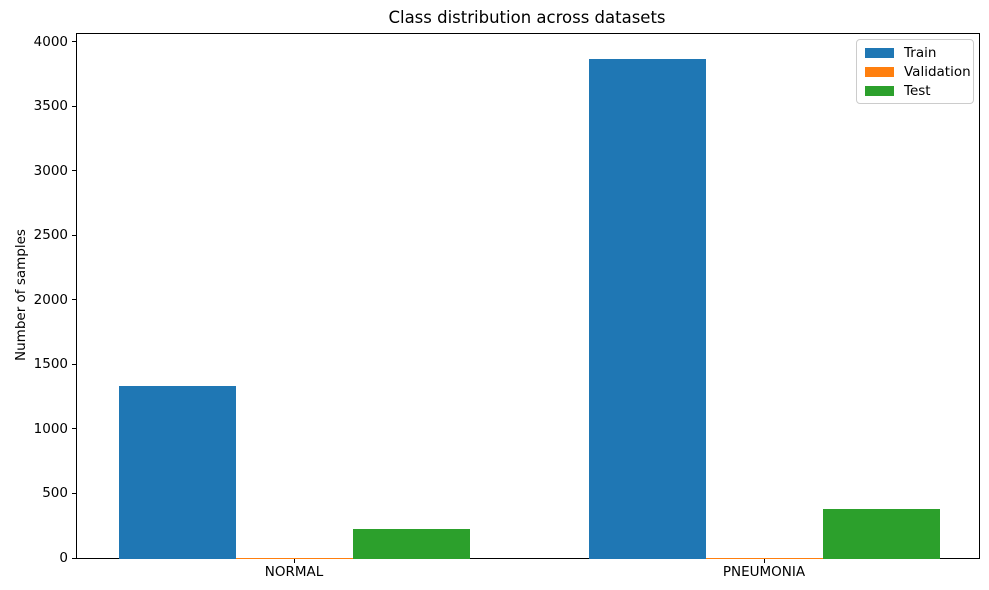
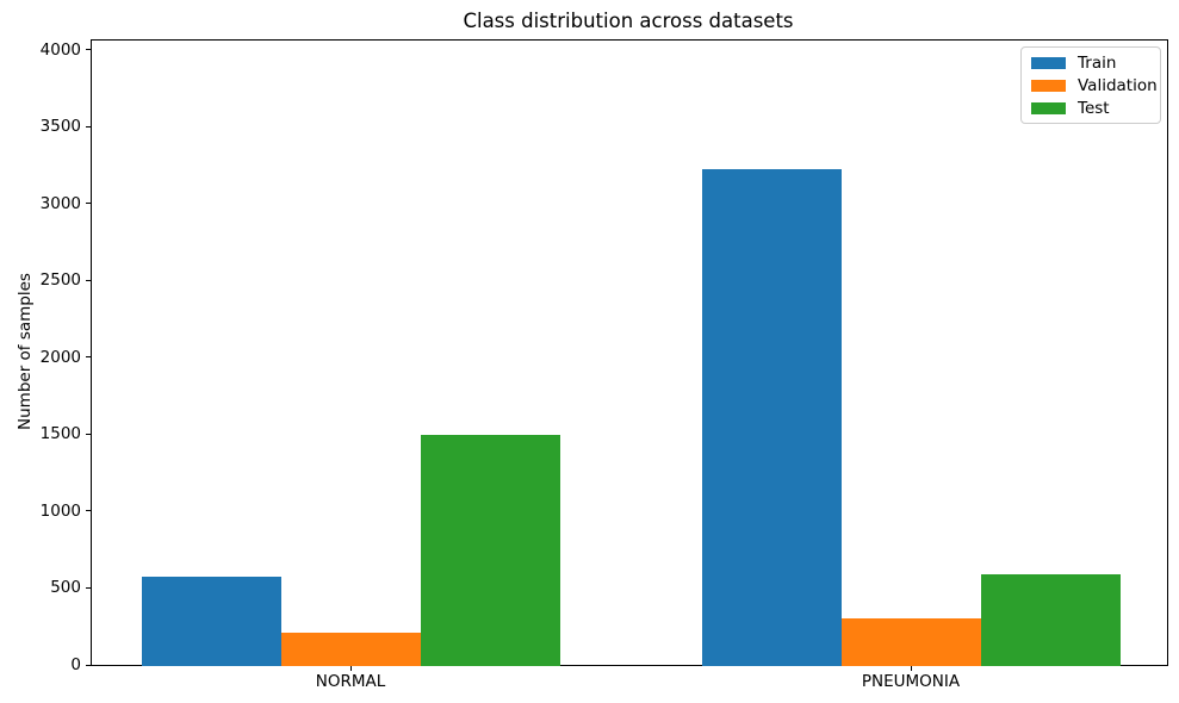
Train/NORMAL: 1340 -> 580
Validation/NORMAL: 10 -> 220
Test/NORMAL: 230 -> 1500
Train/PNEUMONIA: 3880 -> 3230
Validation/PNEUMONIA: 10 -> 310
Test/PNEUMONIA: 390 -> 600
